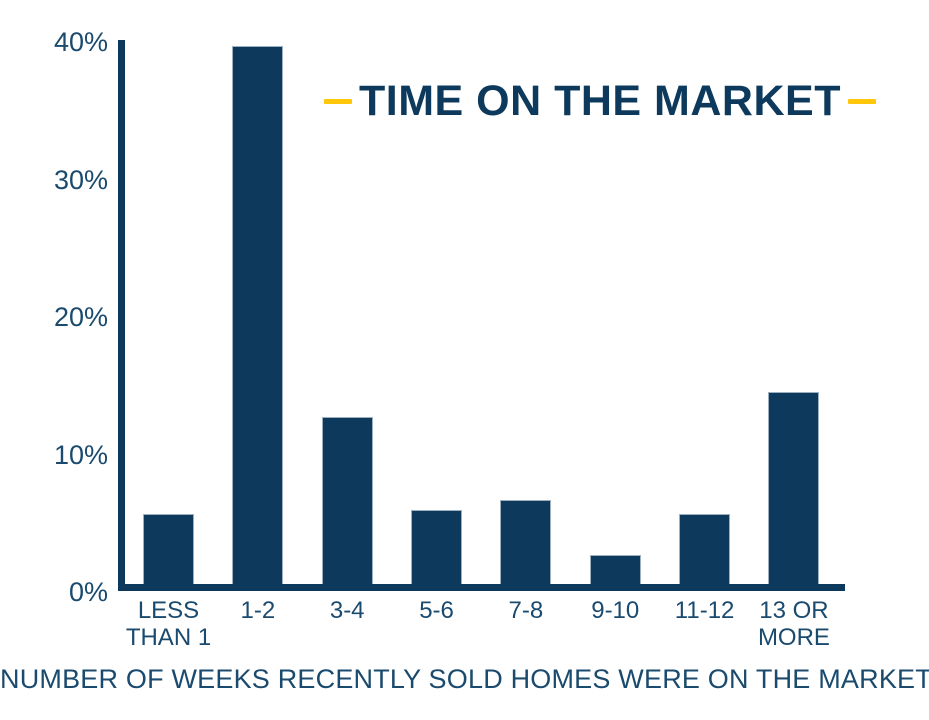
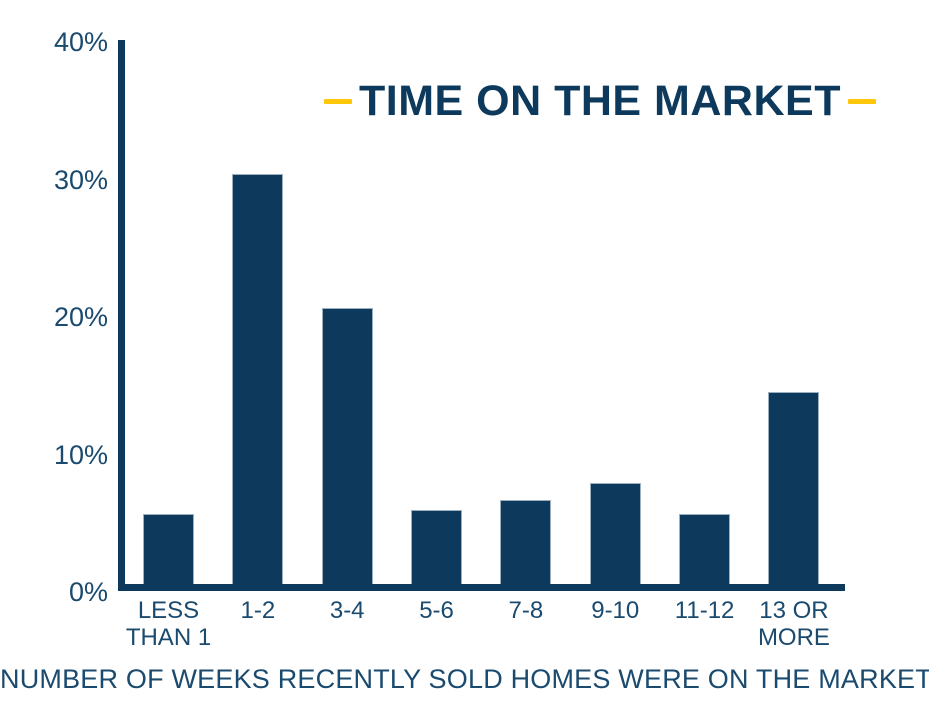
1-2: 39.7% -> 30.4%
3-4: 12.7% -> 20.6%
9-10: 2.6% -> 7.9%
